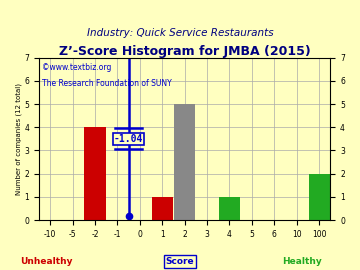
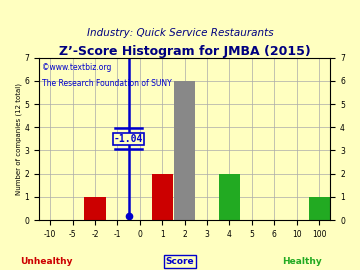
-2: 4 -> 1
1: 1 -> 2
2: 5 -> 6
4: 1 -> 2
100: 2 -> 1
